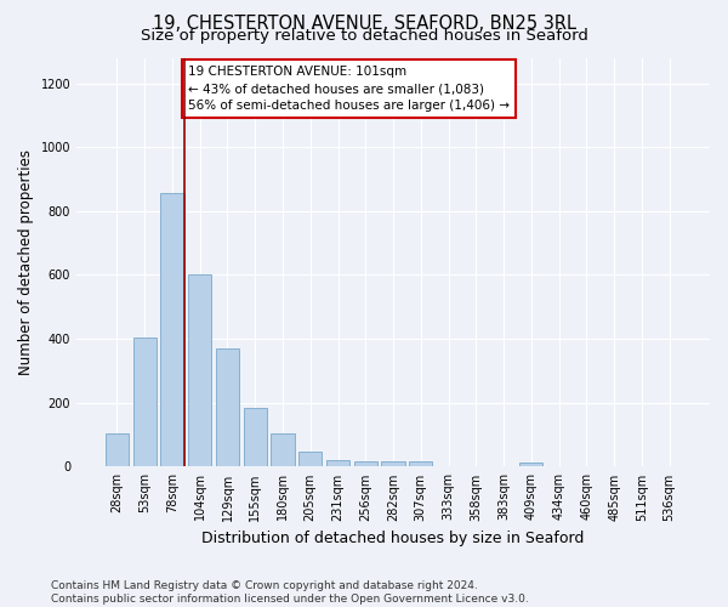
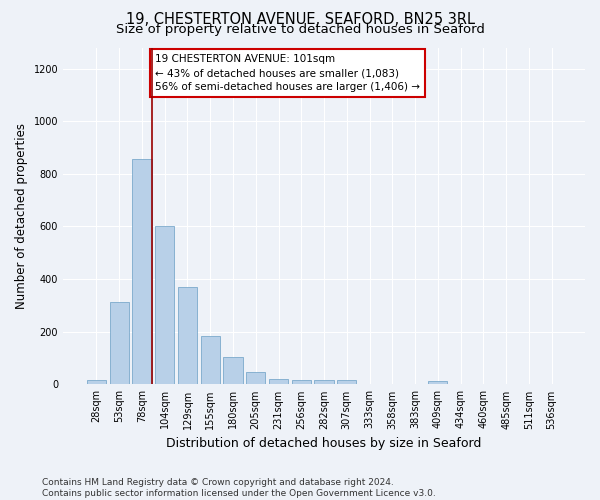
28sqm: 105 -> 15
53sqm: 405 -> 315
